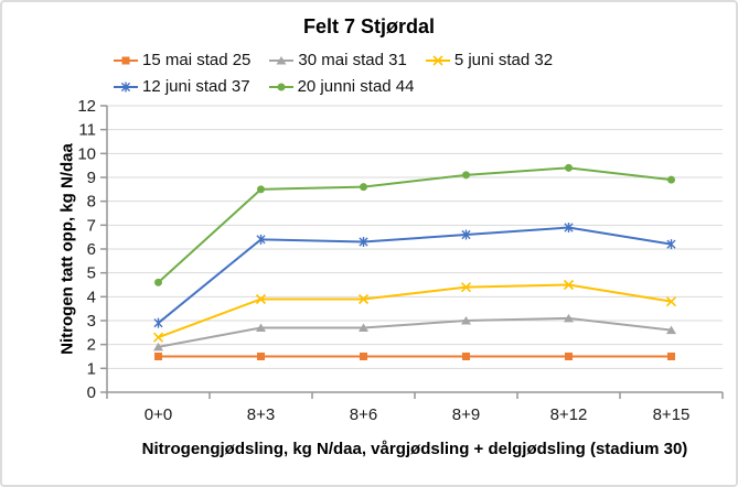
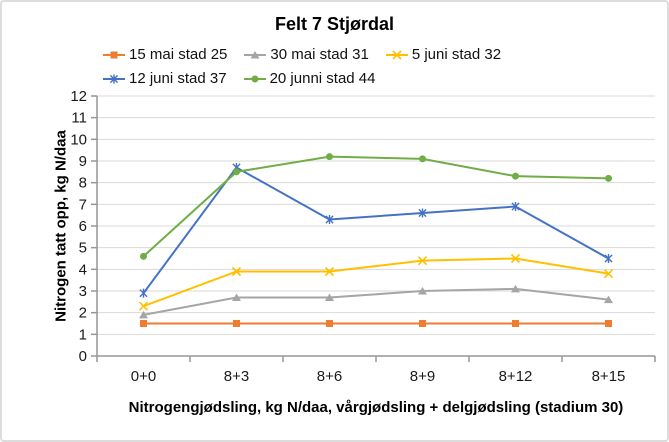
12 juni stad 37/8+3: 6.4 -> 8.7
20 junni stad 44/8+6: 8.6 -> 9.2
20 junni stad 44/8+12: 9.4 -> 8.3
12 juni stad 37/8+15: 6.2 -> 4.5
20 junni stad 44/8+15: 8.9 -> 8.2
